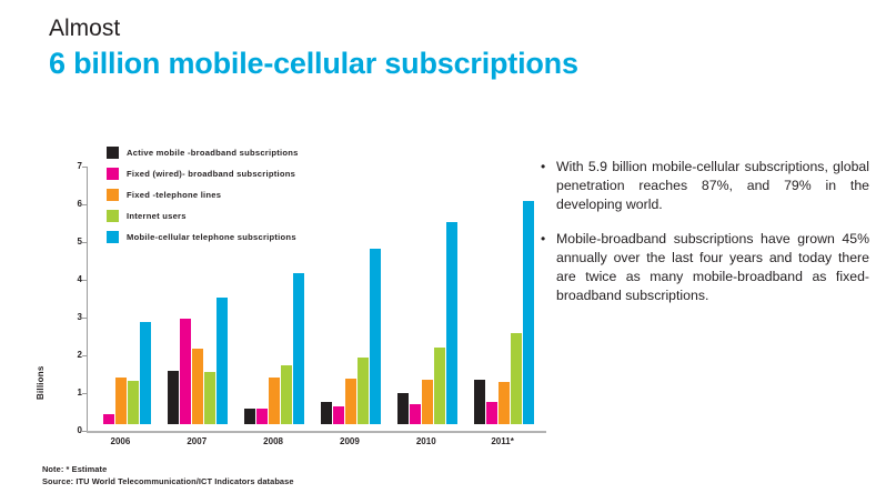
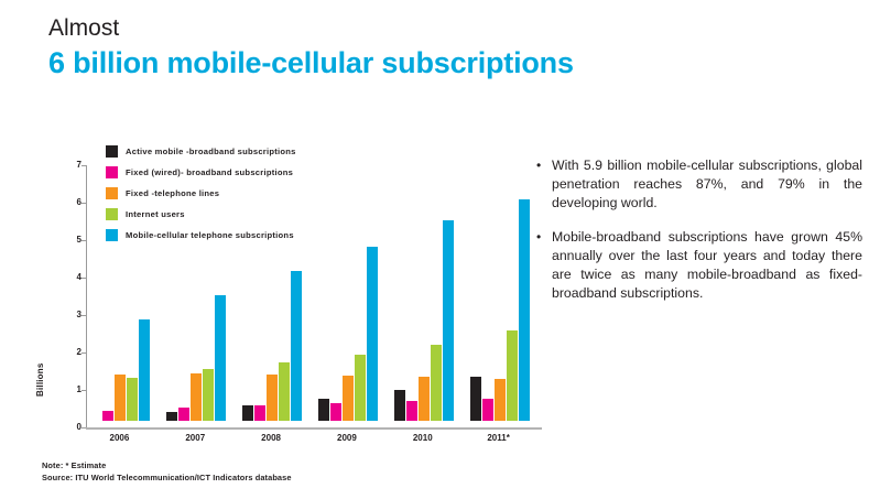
Active mobile -broadband subscriptions/2007: 1.4 -> 0.2
Fixed (wired)- broadband subscriptions/2007: 2.8 -> 0.3
Fixed -telephone lines/2007: 2.0 -> 1.3
